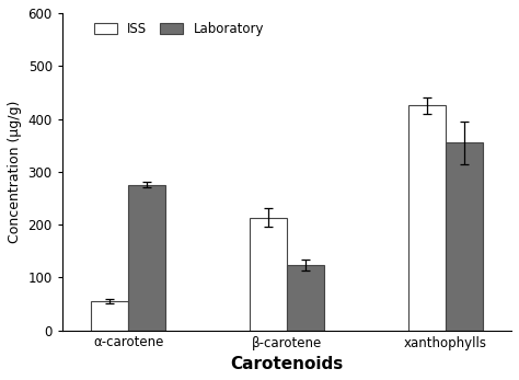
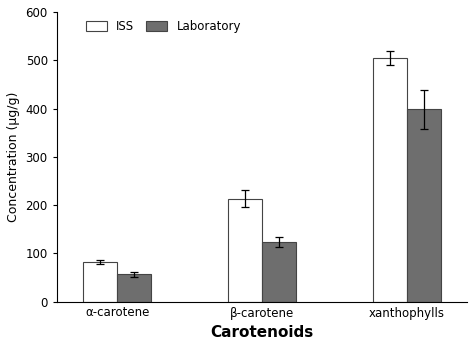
ISS/α-carotene: 55 -> 82
Laboratory/α-carotene: 275 -> 57
ISS/xanthophylls: 425 -> 505
Laboratory/xanthophylls: 355 -> 398
